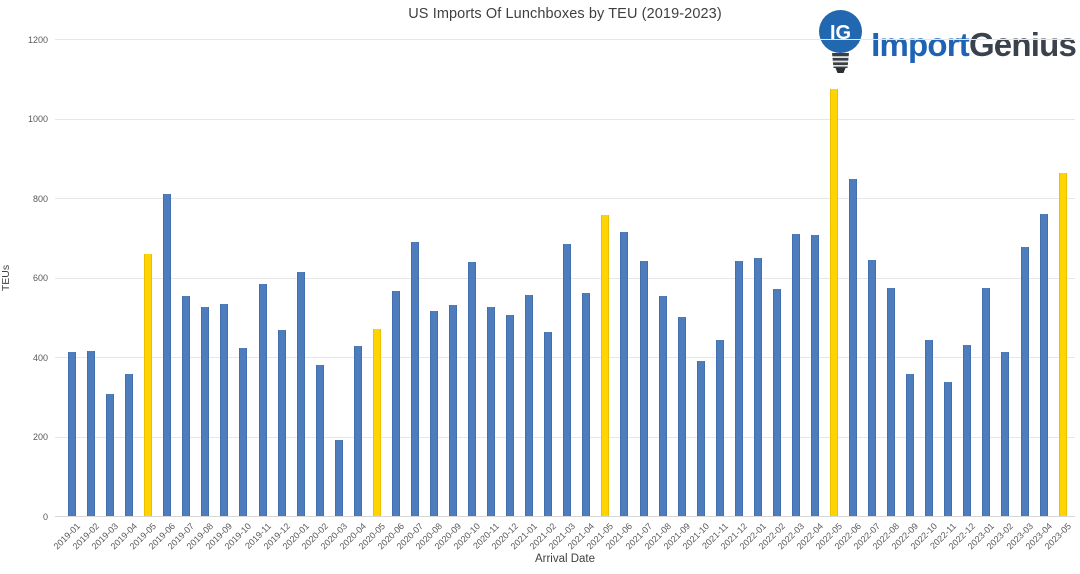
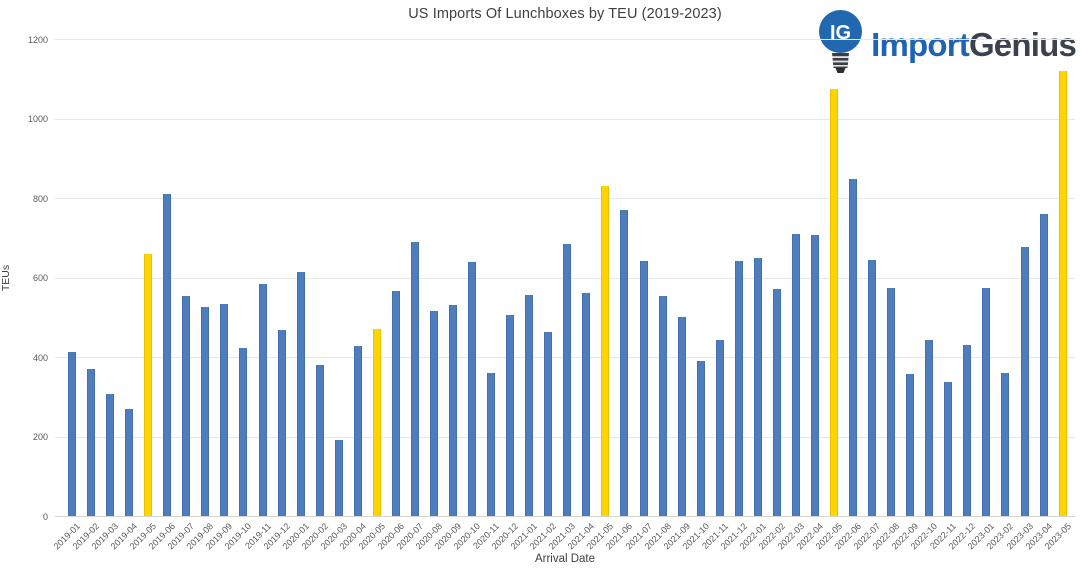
2019-02: 420 -> 370
2019-04: 360 -> 270
2020-11: 520 -> 360
2021-05: 760 -> 830
2021-06: 720 -> 770
2023-02: 410 -> 360
2023-05: 860 -> 1120
